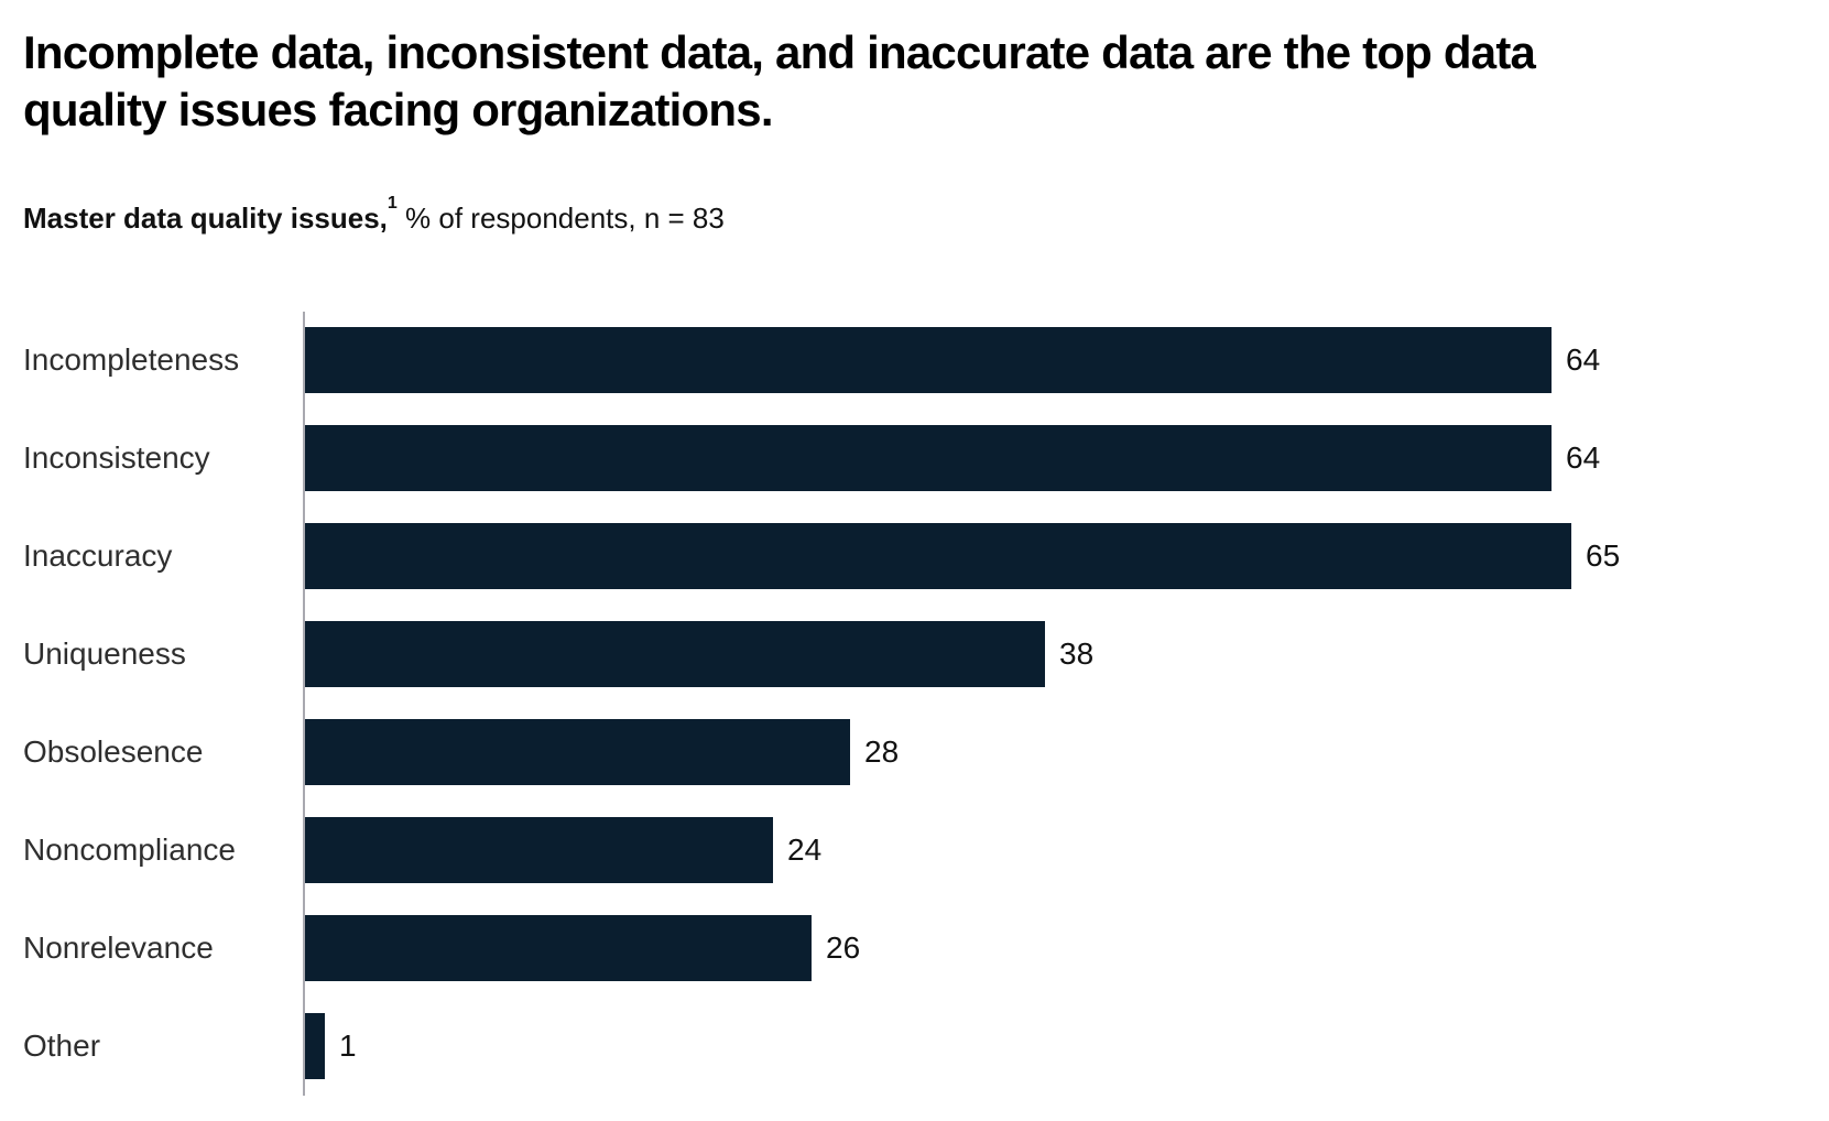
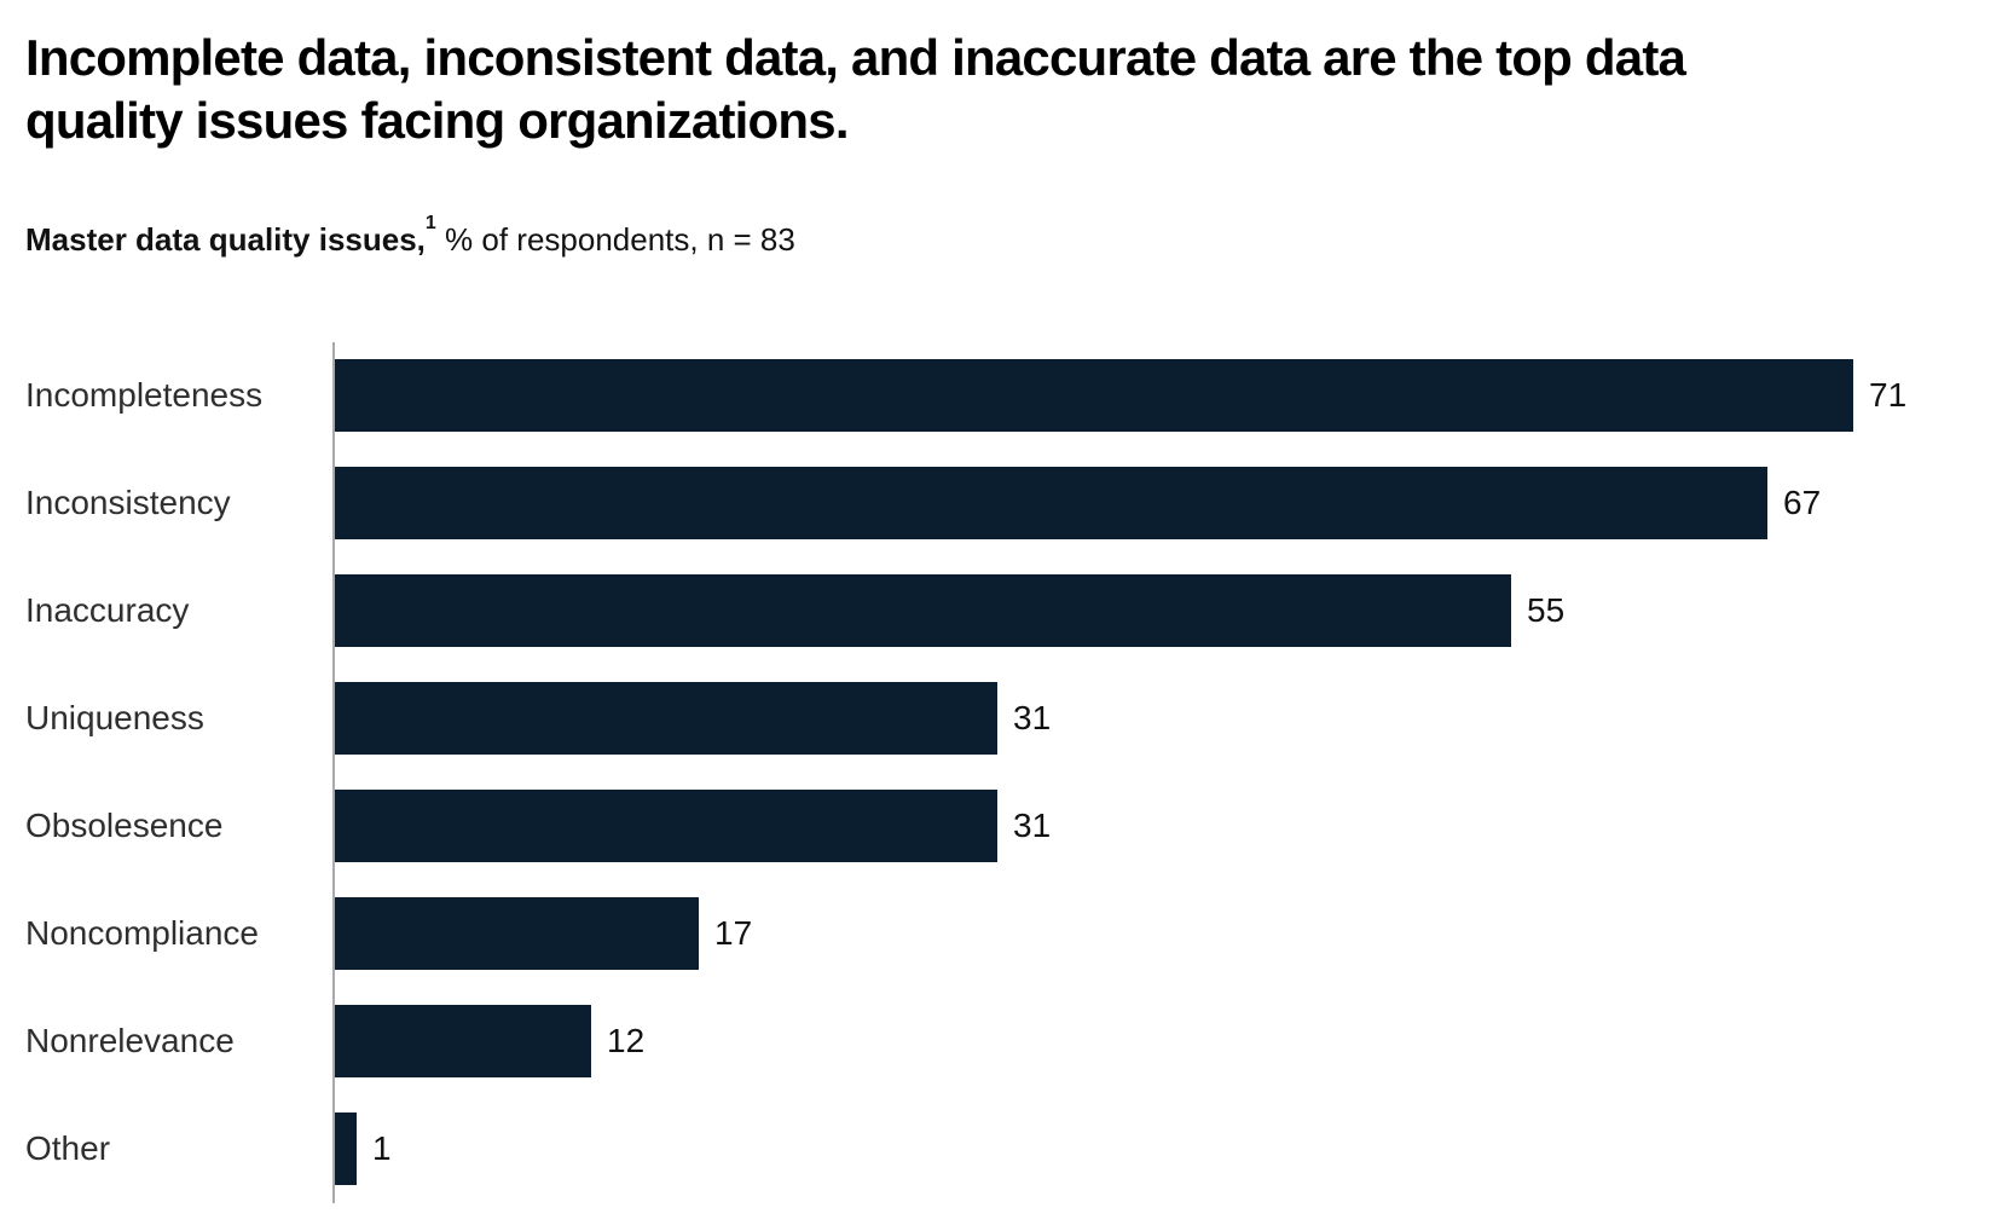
Incompleteness: 64 -> 71
Inconsistency: 64 -> 67
Inaccuracy: 65 -> 55
Uniqueness: 38 -> 31
Obsolesence: 28 -> 31
Noncompliance: 24 -> 17
Nonrelevance: 26 -> 12
